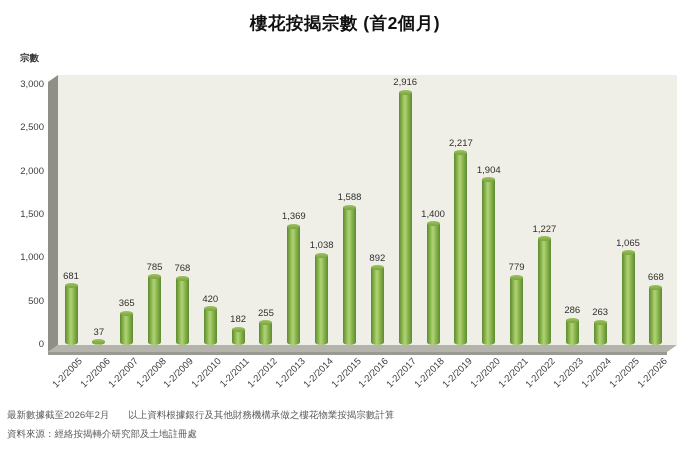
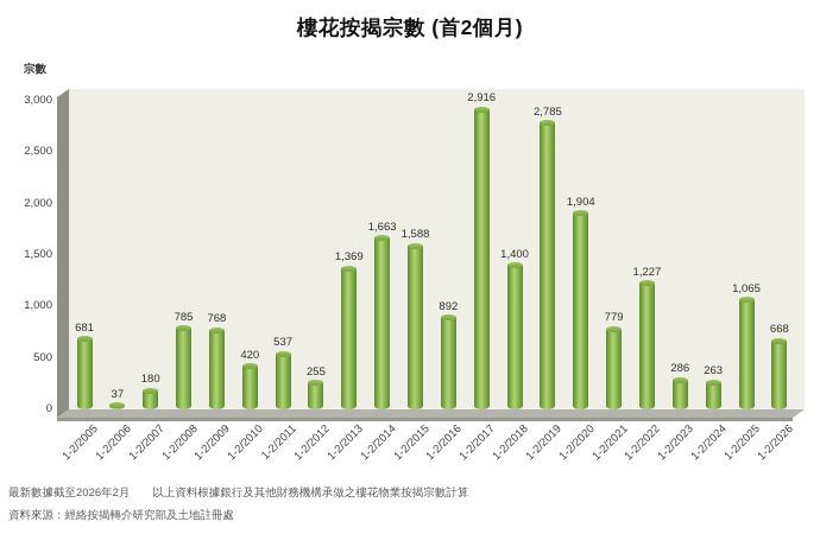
1-2/2007: 365 -> 180
1-2/2011: 182 -> 537
1-2/2014: 1,038 -> 1,663
1-2/2019: 2,217 -> 2,785
